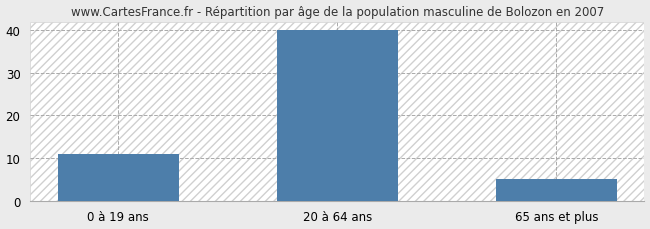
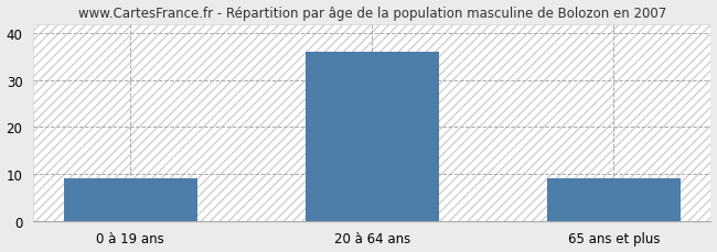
0 à 19 ans: 11 -> 9
20 à 64 ans: 40 -> 36
65 ans et plus: 5 -> 9
